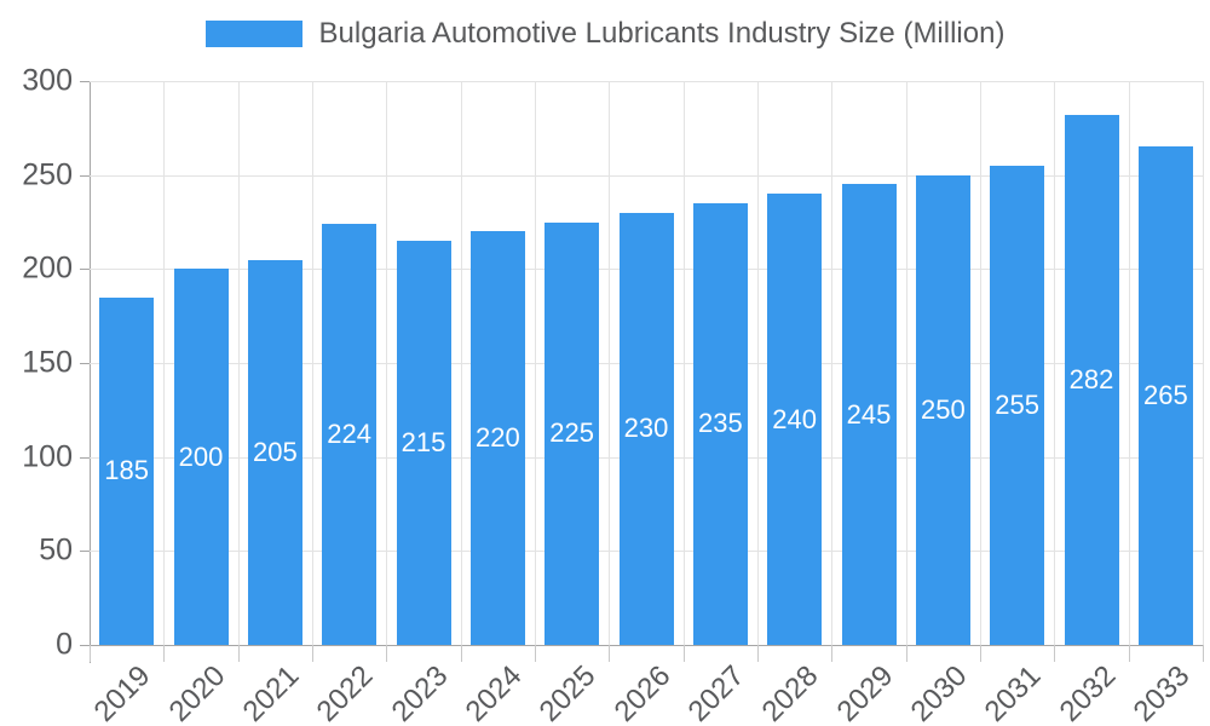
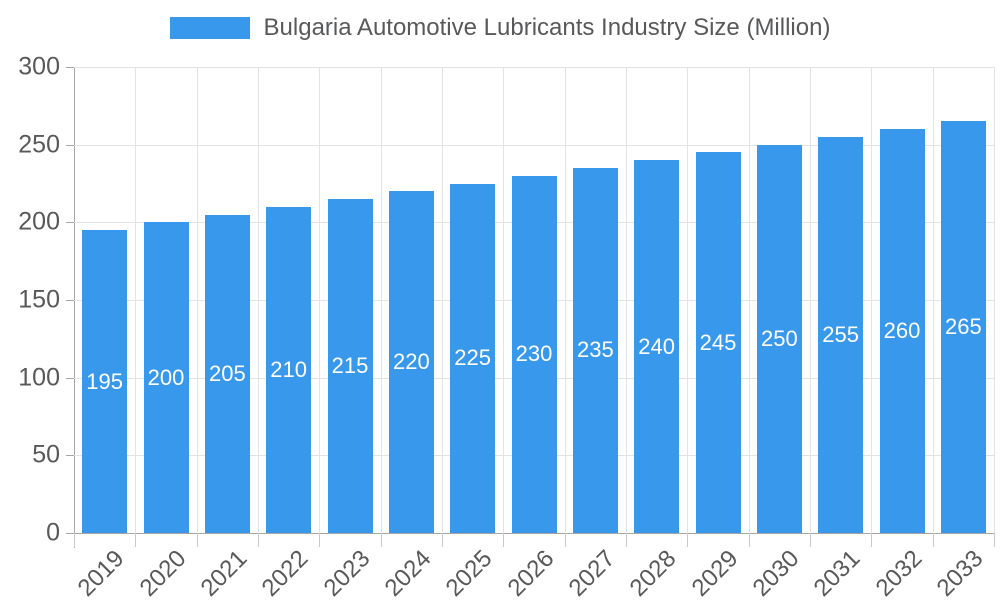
2019: 185 -> 195
2022: 224 -> 210
2032: 282 -> 260
